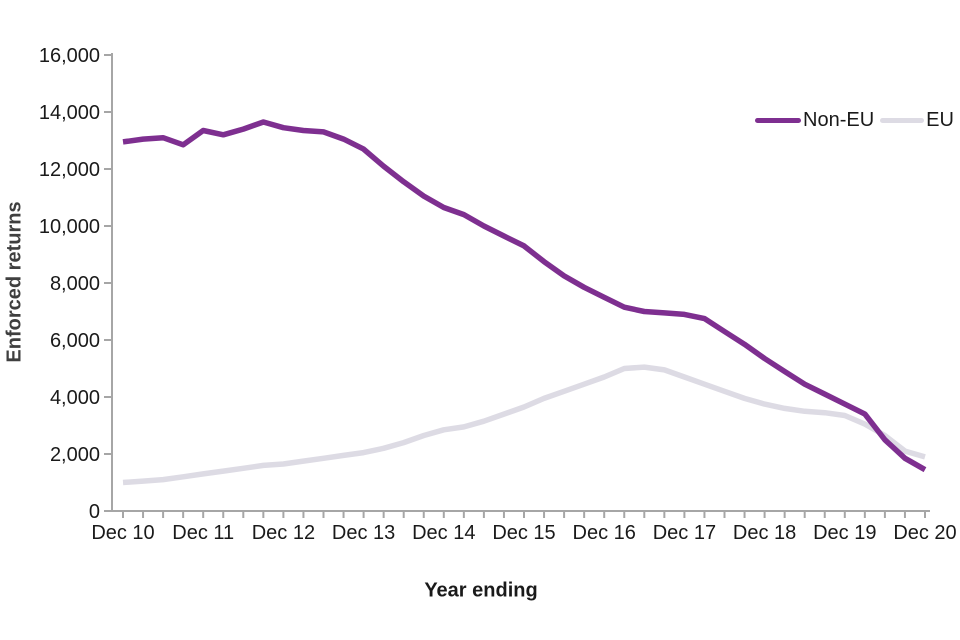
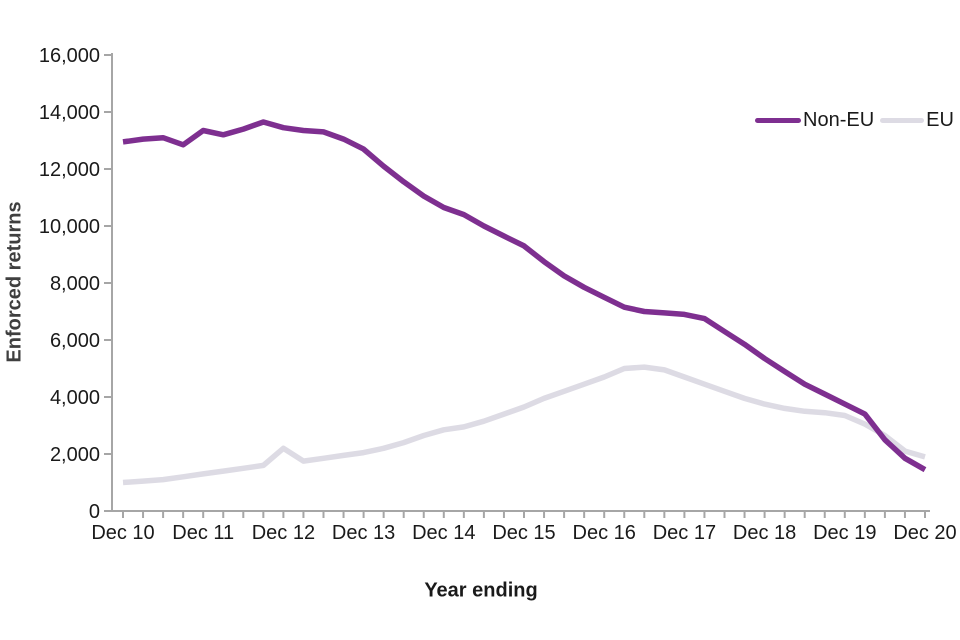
EU/Dec 12: 1600 -> 2200
